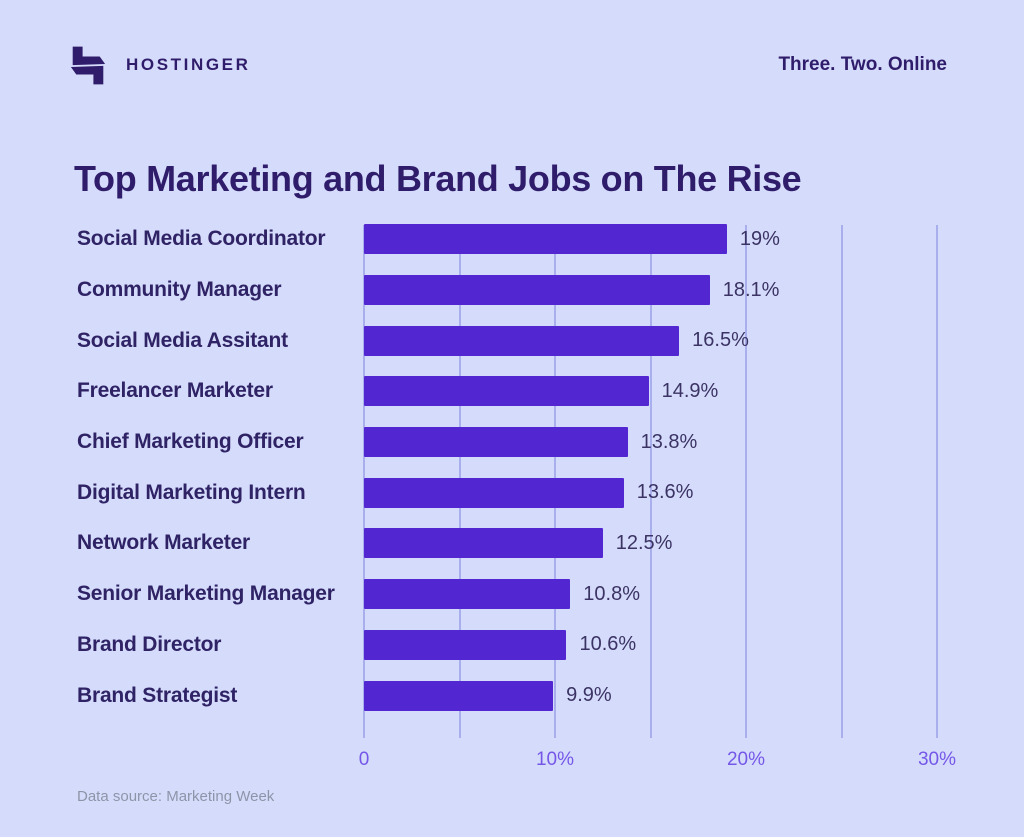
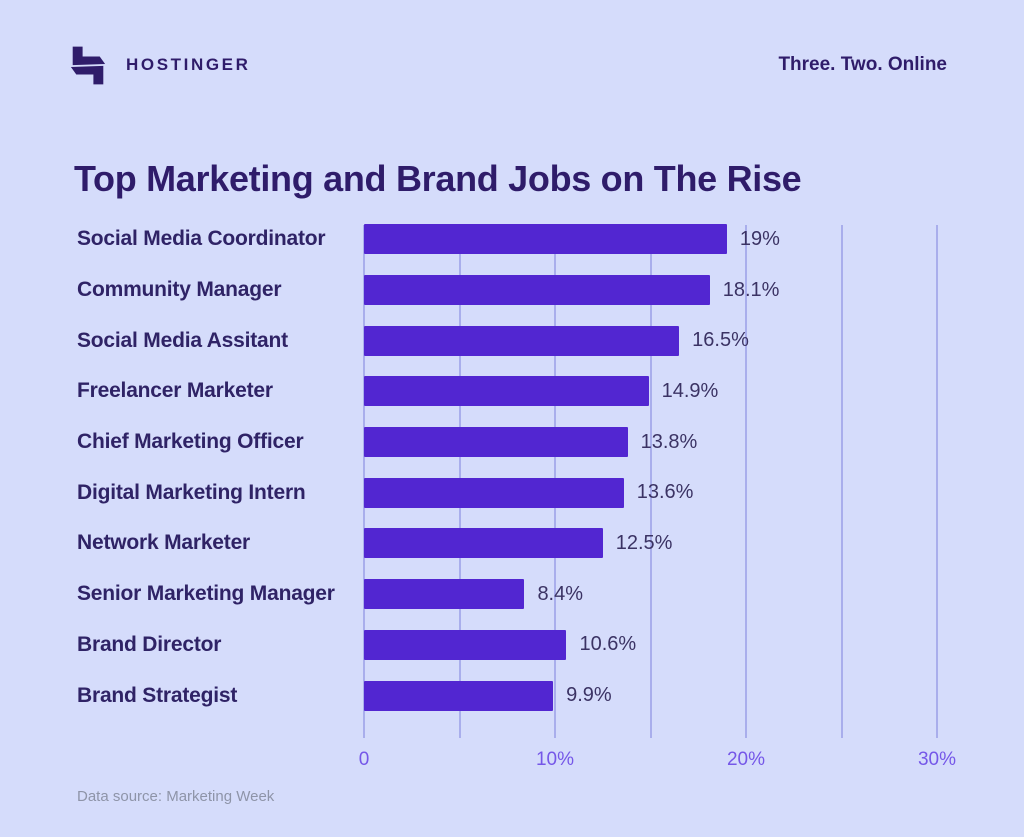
Senior Marketing Manager: 10.8% -> 8.4%
